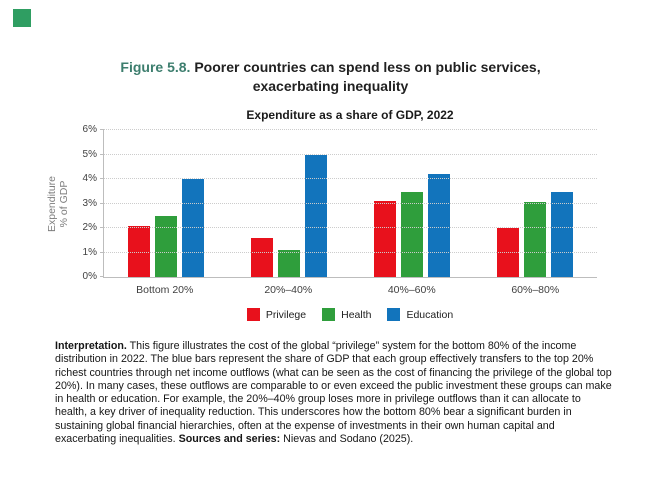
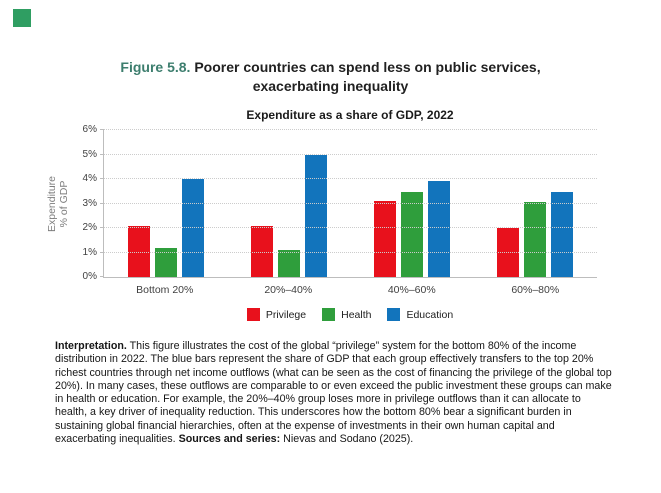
Health/Bottom 20%: 2.5% -> 1.2%
Privilege/20%–40%: 1.6% -> 2.1%
Education/40%–60%: 4.2% -> 3.9%
